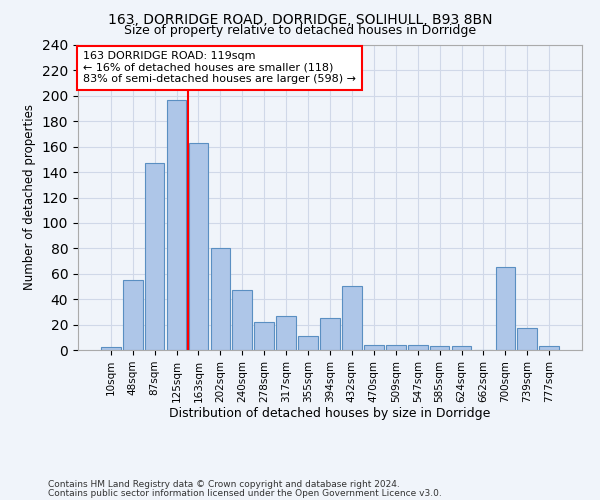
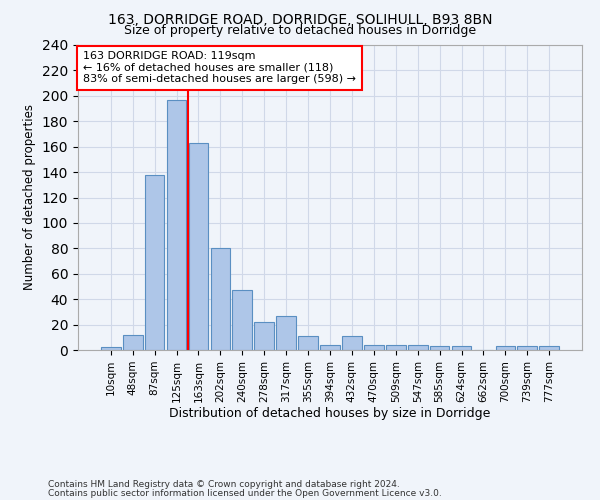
48sqm: 55 -> 12
87sqm: 147 -> 138
394sqm: 25 -> 4
432sqm: 50 -> 11
700sqm: 65 -> 3
739sqm: 17 -> 3
